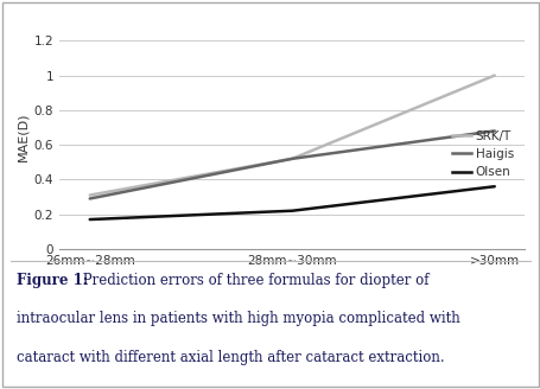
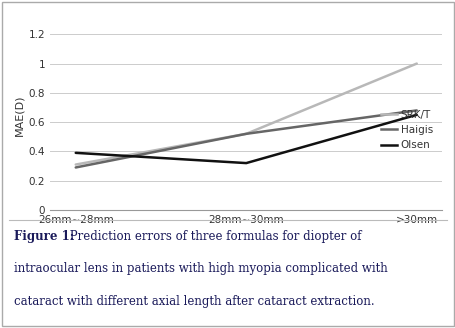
Olsen/26mm∼28mm: 0.17 -> 0.39
Olsen/28mm∼30mm: 0.22 -> 0.32
Olsen/>30mm: 0.36 -> 0.65
